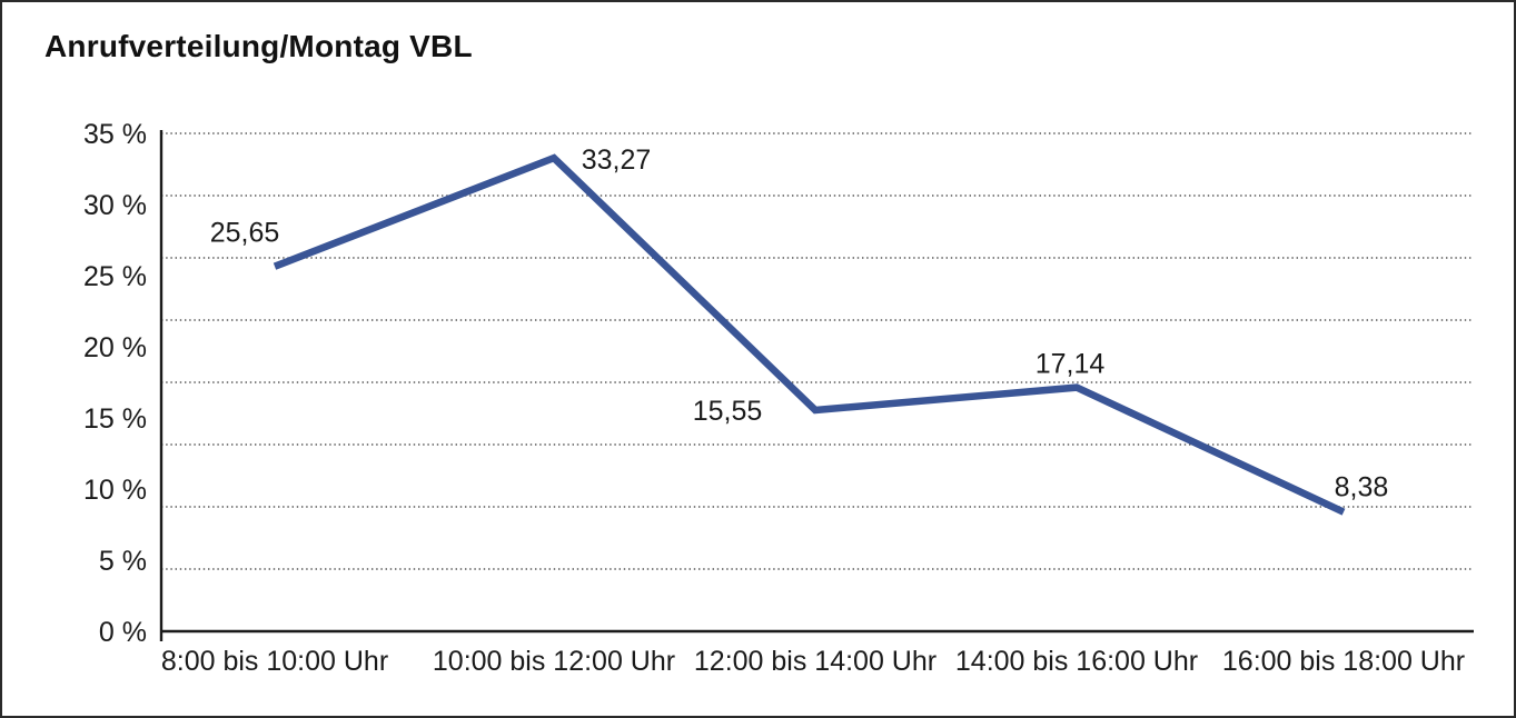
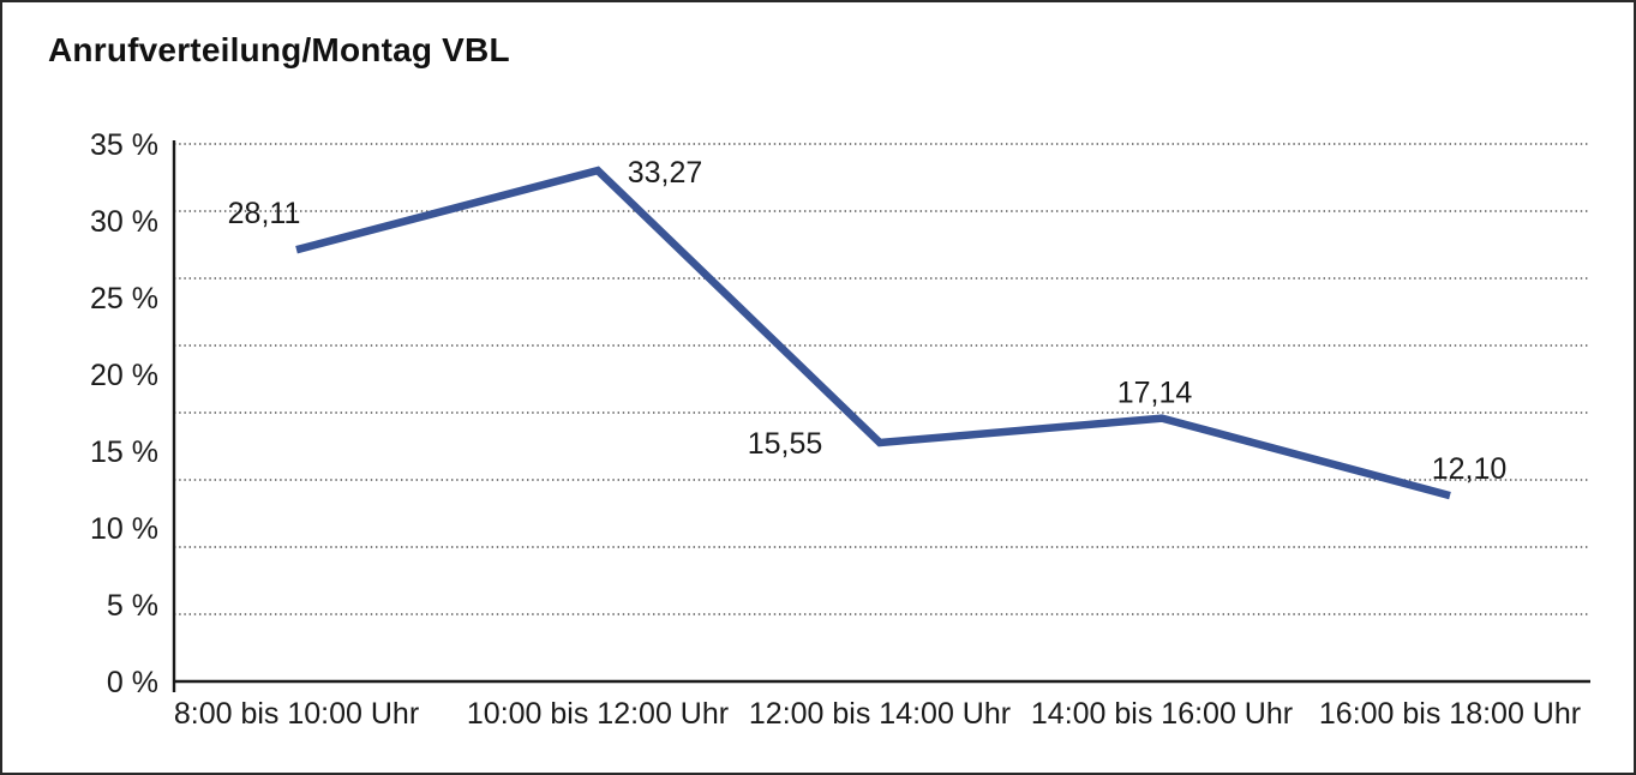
8:00 bis 10:00 Uhr: 25,65 -> 28,11
16:00 bis 18:00 Uhr: 8,38 -> 12,10
